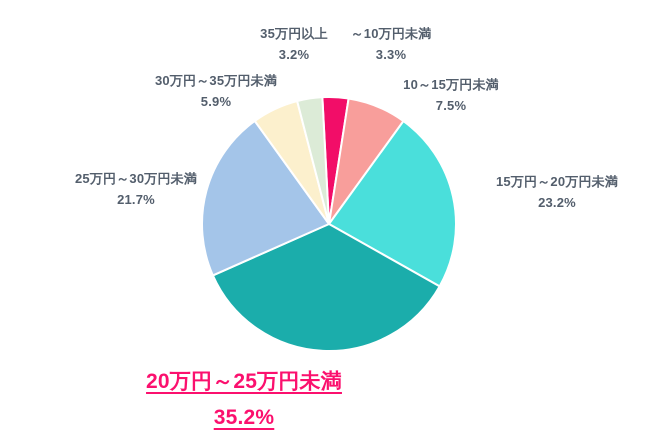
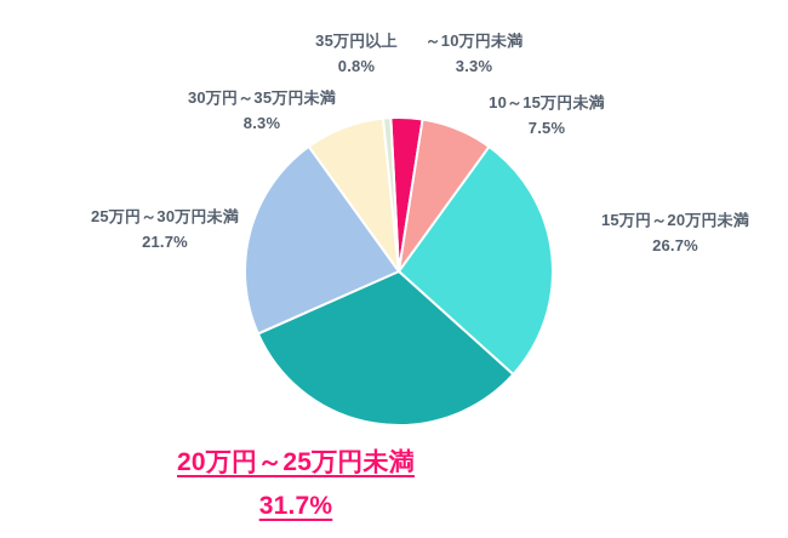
15万円～20万円未満: 23.2% -> 26.7%
20万円～25万円未満: 35.2% -> 31.7%
30万円～35万円未満: 5.9% -> 8.3%
35万円以上: 3.2% -> 0.8%
